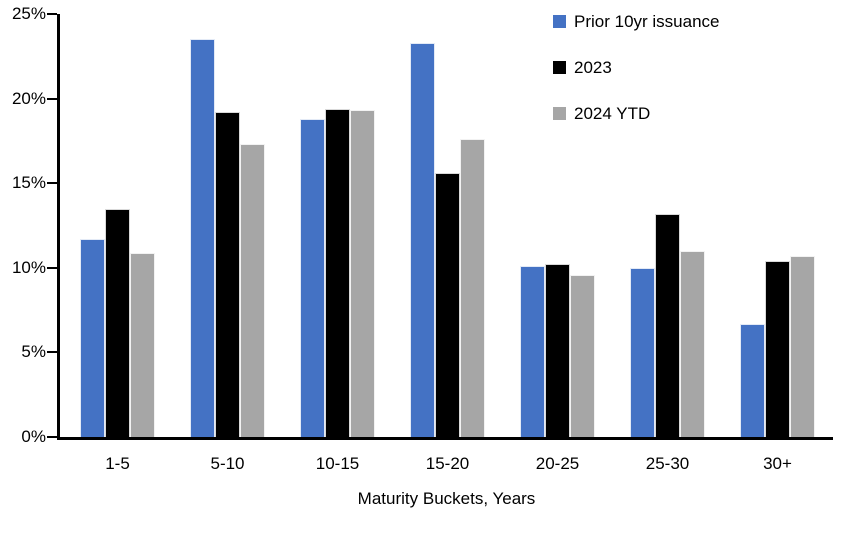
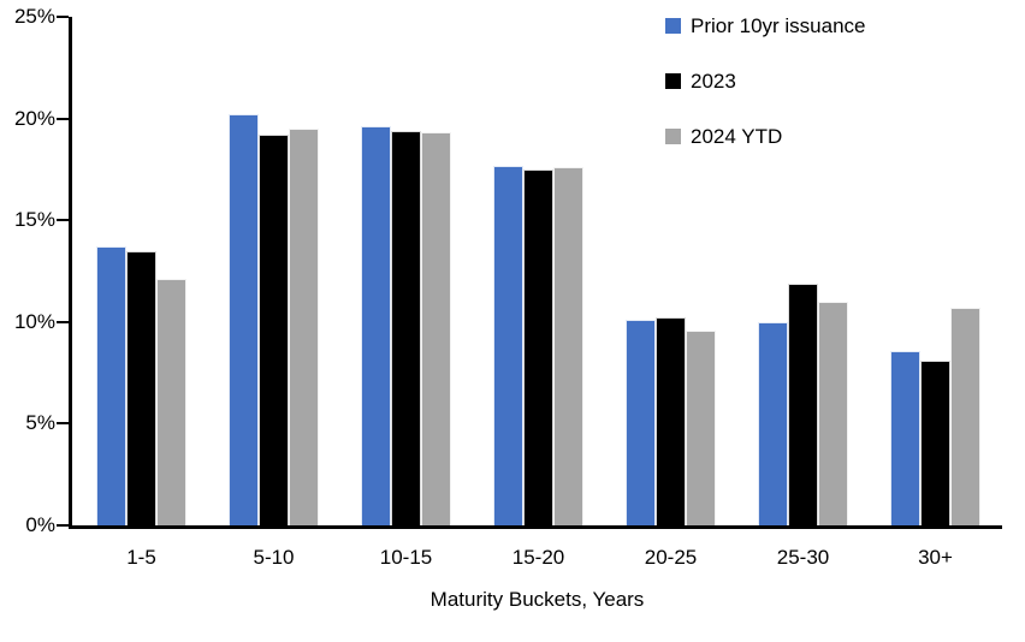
Prior 10yr issuance/1-5: 11.7% -> 13.7%
2024 YTD/1-5: 10.9% -> 12.1%
Prior 10yr issuance/5-10: 23.5% -> 20.2%
2024 YTD/5-10: 17.3% -> 19.5%
Prior 10yr issuance/10-15: 18.8% -> 19.6%
Prior 10yr issuance/15-20: 23.3% -> 17.7%
2023/15-20: 15.6% -> 17.5%
2023/25-30: 13.2% -> 11.9%
Prior 10yr issuance/30+: 6.7% -> 8.6%
2023/30+: 10.4% -> 8.1%
